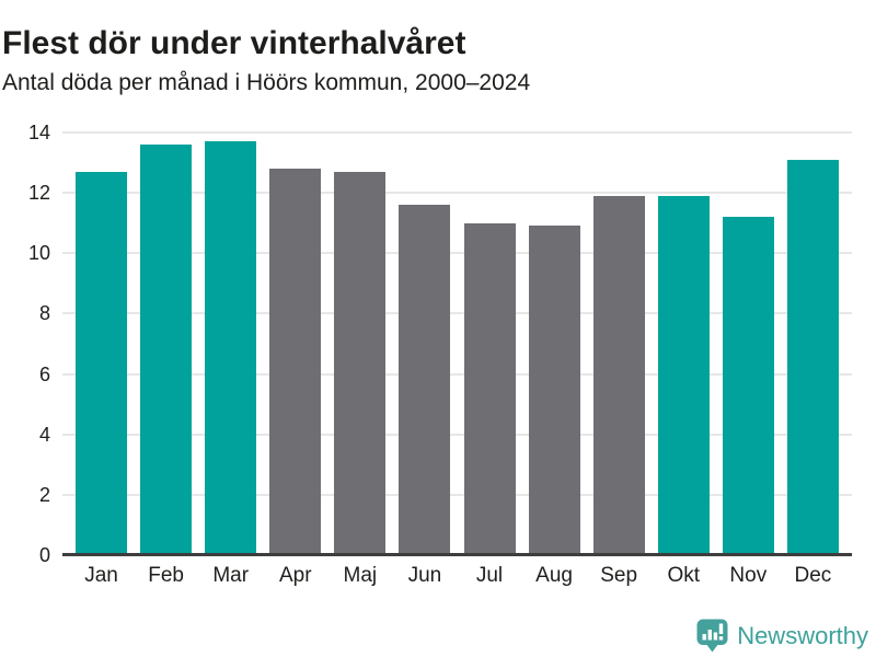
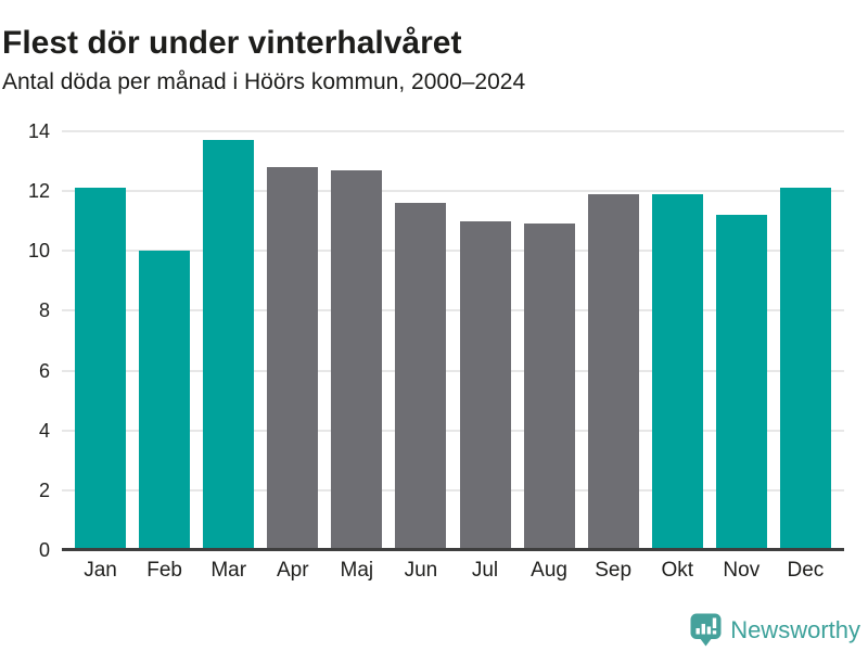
Jan: 12.7 -> 12.1
Feb: 13.6 -> 10.0
Dec: 13.1 -> 12.1
